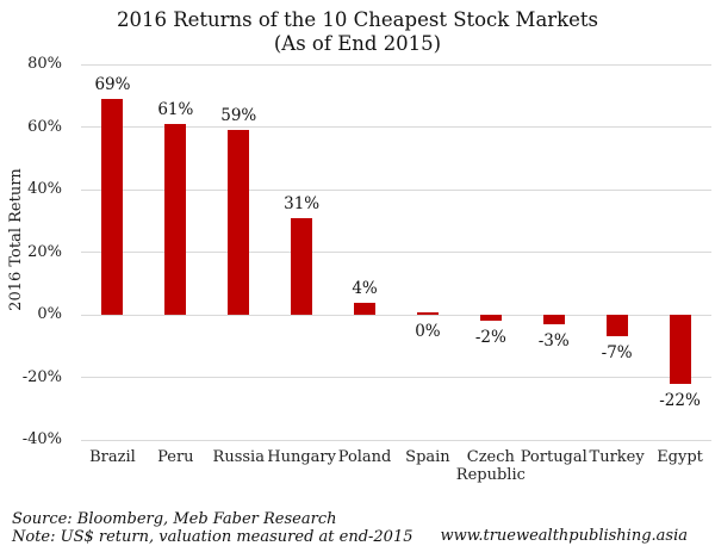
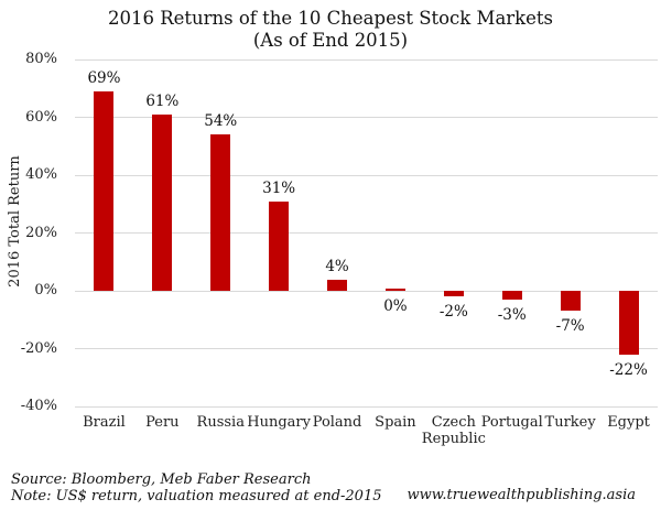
Russia: 59% -> 54%
